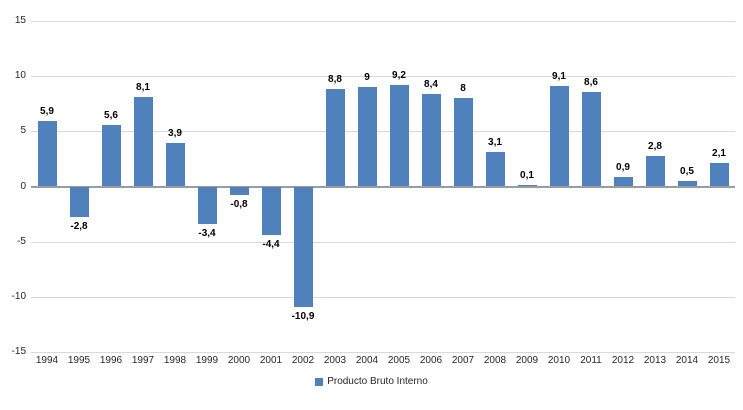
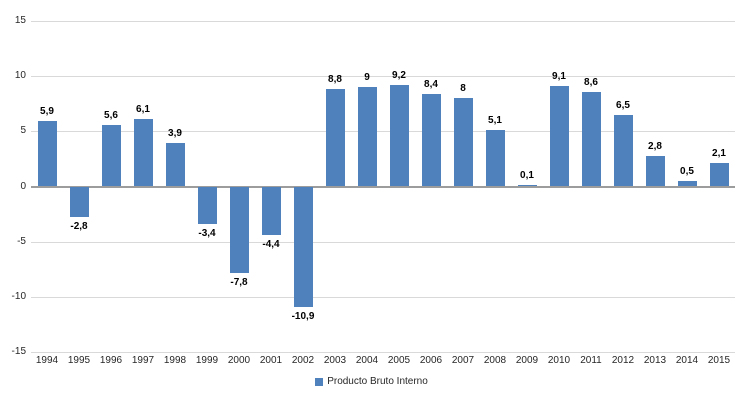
1997: 8,1 -> 6,1
2000: -0,8 -> -7,8
2008: 3,1 -> 5,1
2012: 0,9 -> 6,5
